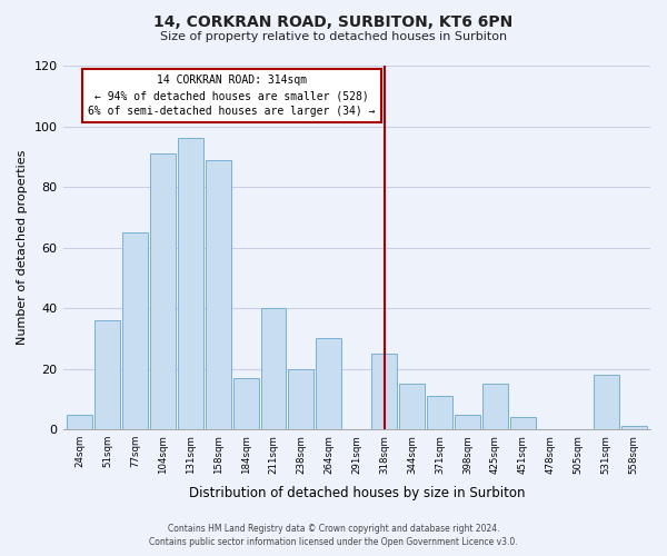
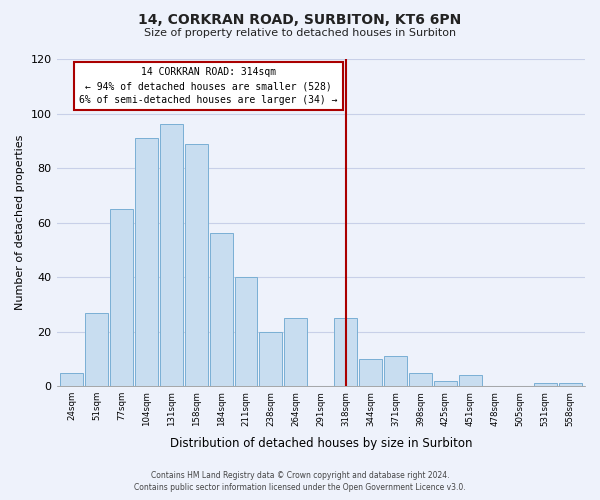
51sqm: 36 -> 27
184sqm: 17 -> 56
264sqm: 30 -> 25
344sqm: 15 -> 10
425sqm: 15 -> 2
531sqm: 18 -> 1
